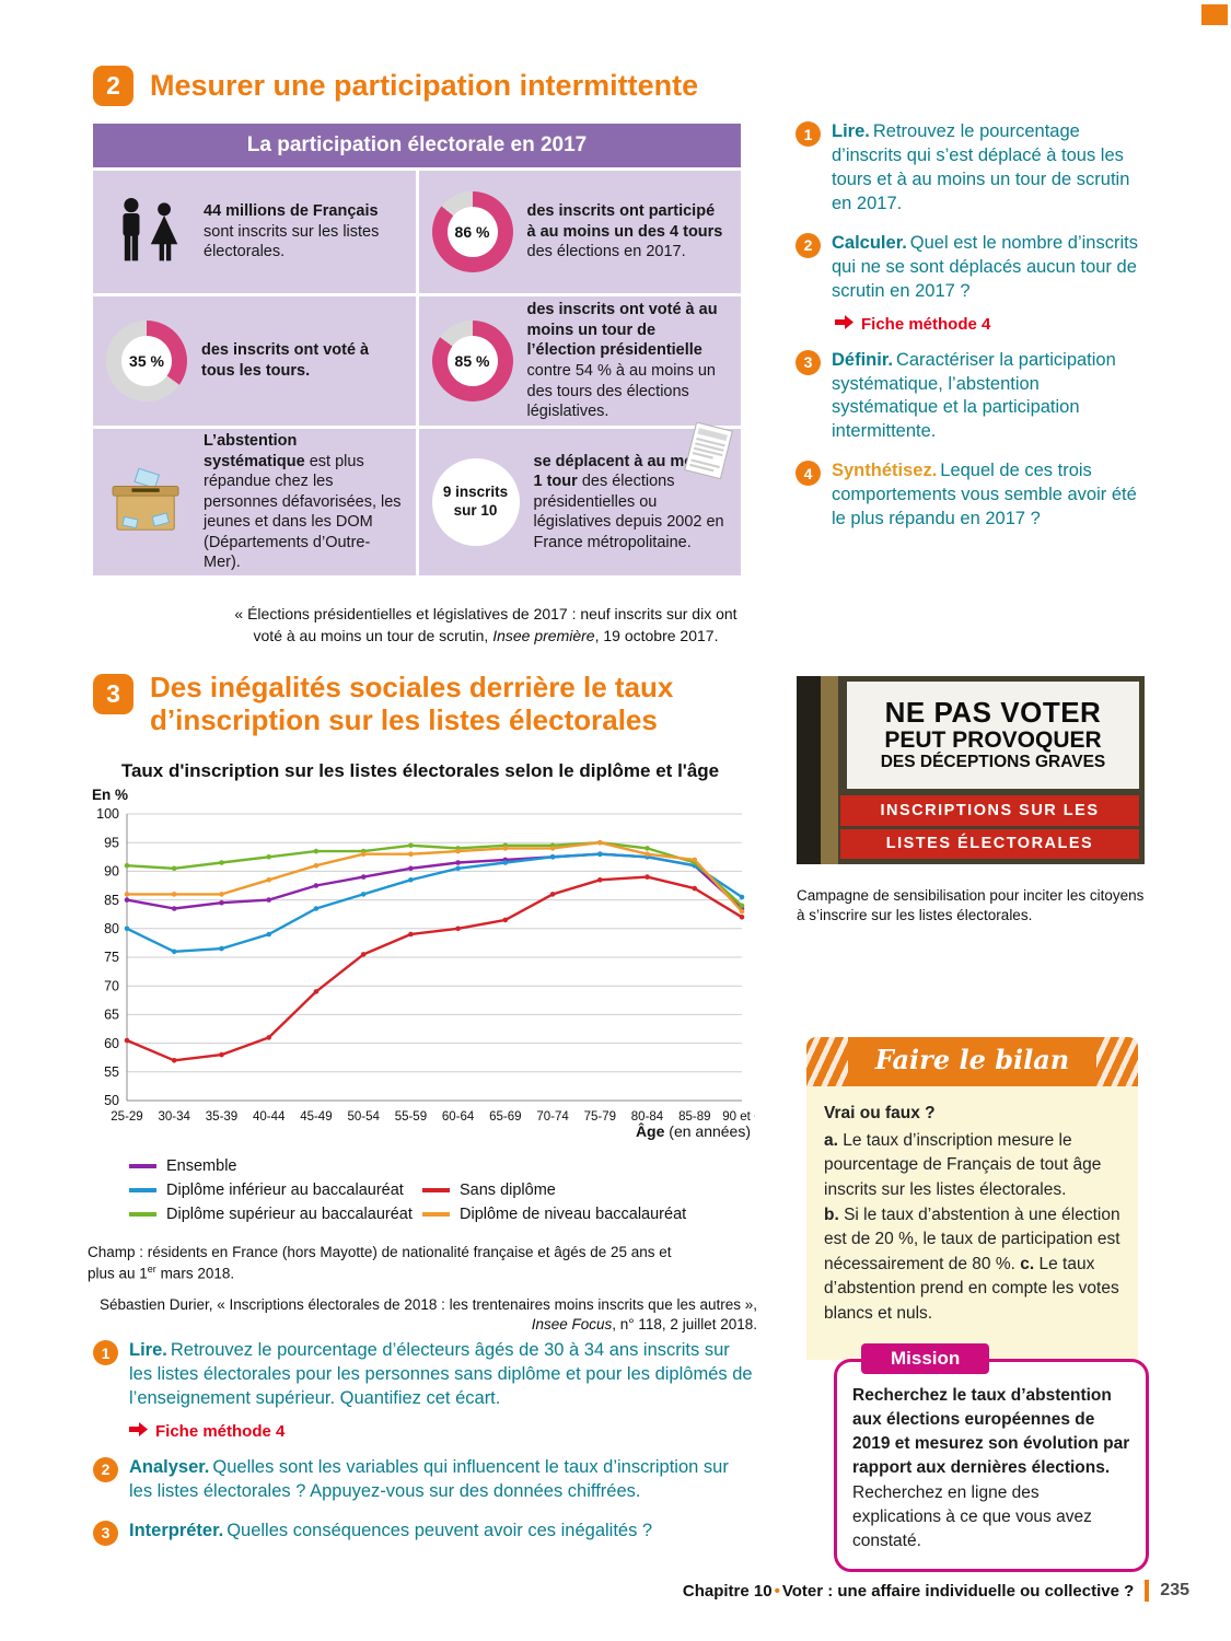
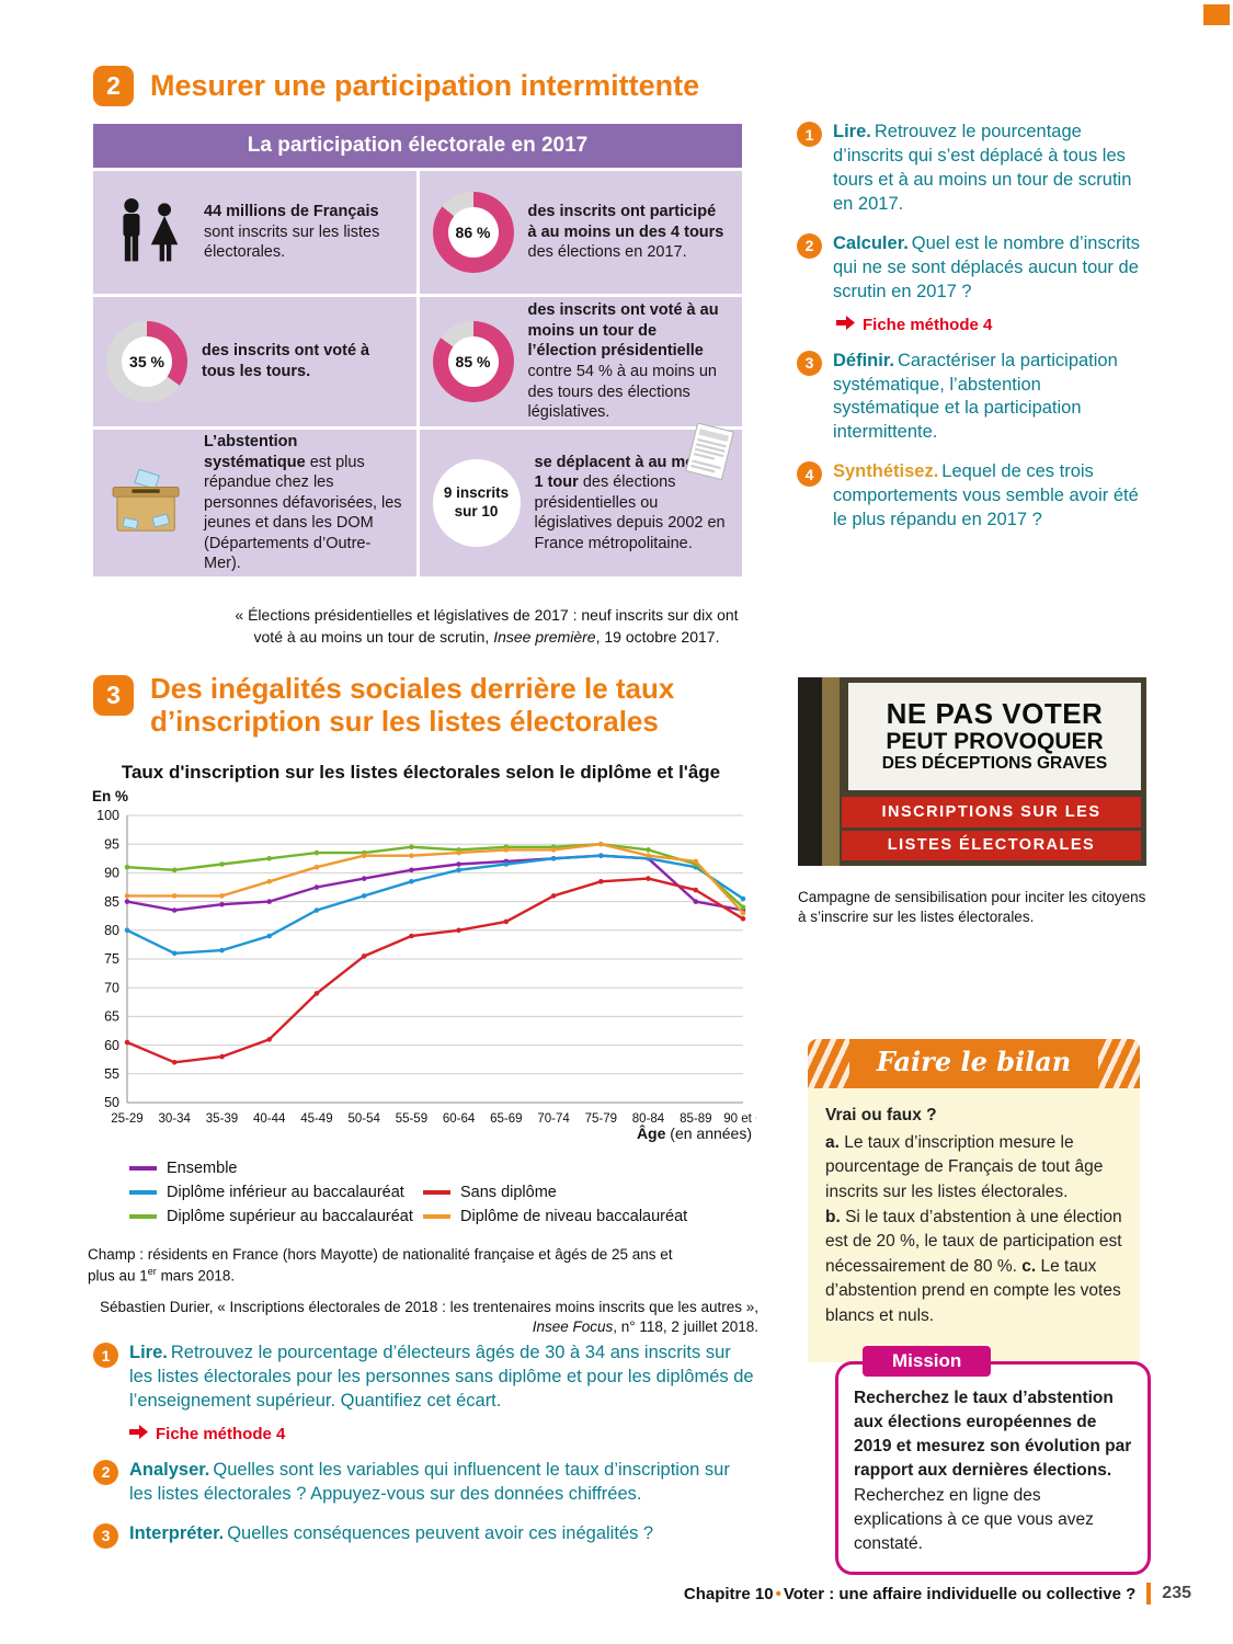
Ensemble/85-89: 91 -> 85
